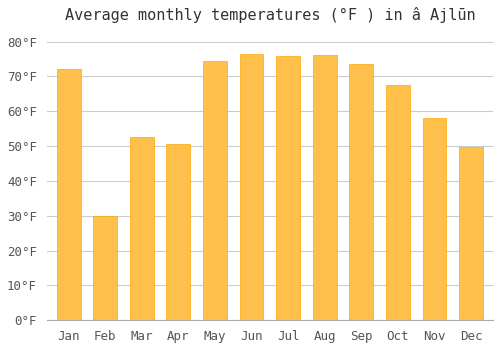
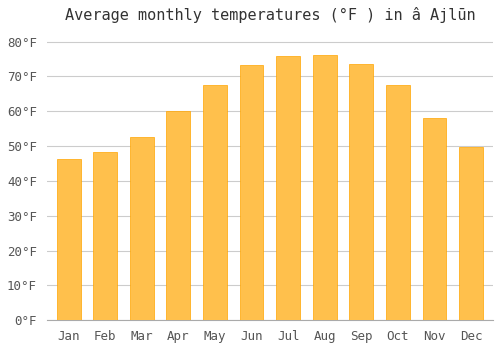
Jan: 72.0°F -> 46.4°F
Feb: 30.0°F -> 48.2°F
Apr: 50.5°F -> 60.1°F
May: 74.5°F -> 67.5°F
Jun: 76.5°F -> 73.2°F
